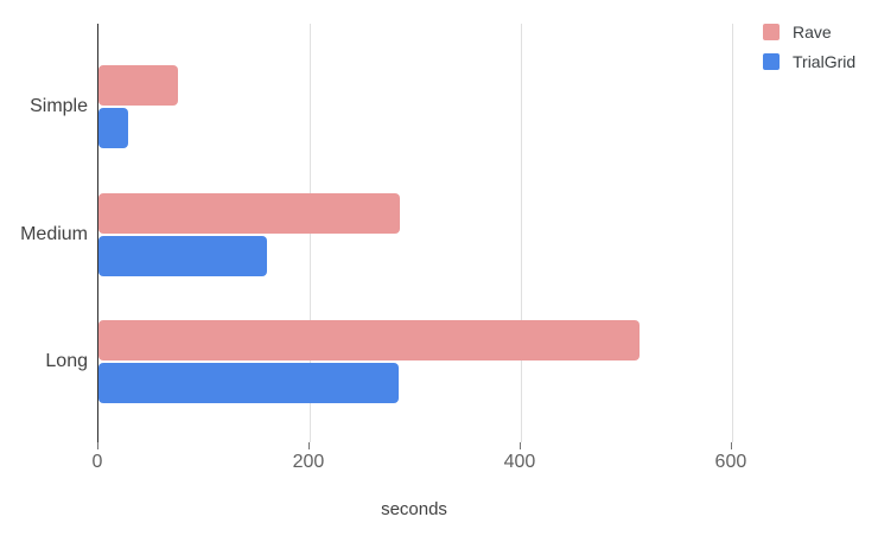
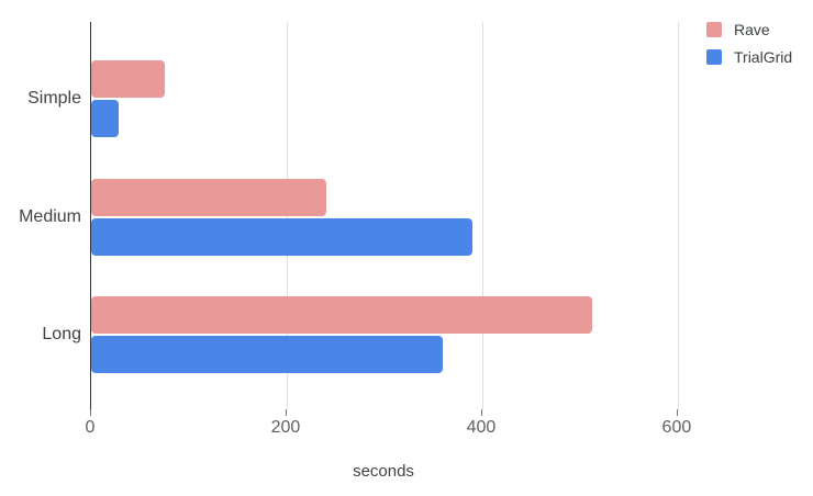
Rave/Medium: 280 -> 240
TrialGrid/Medium: 160 -> 390
TrialGrid/Long: 280 -> 360
